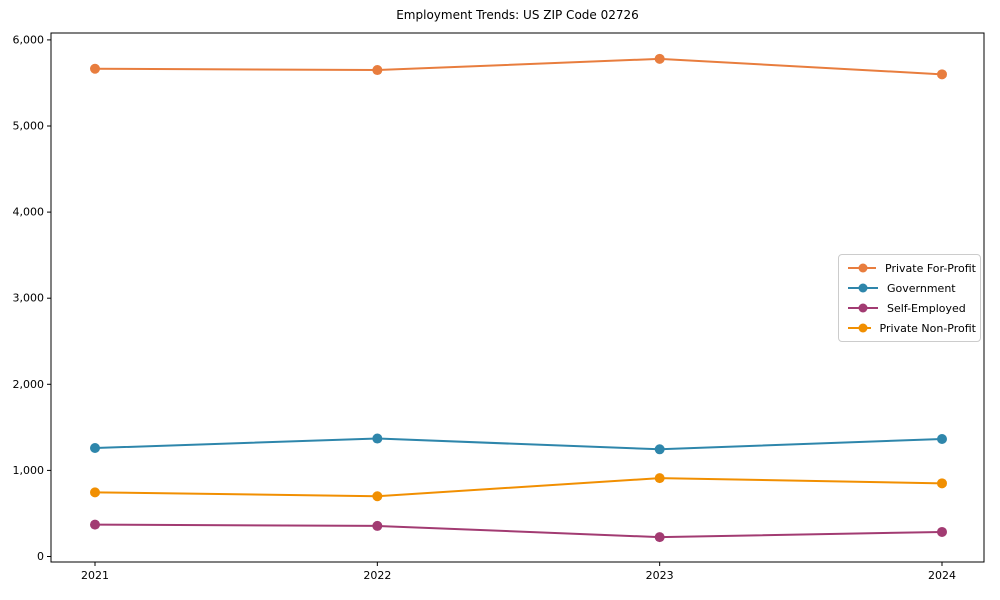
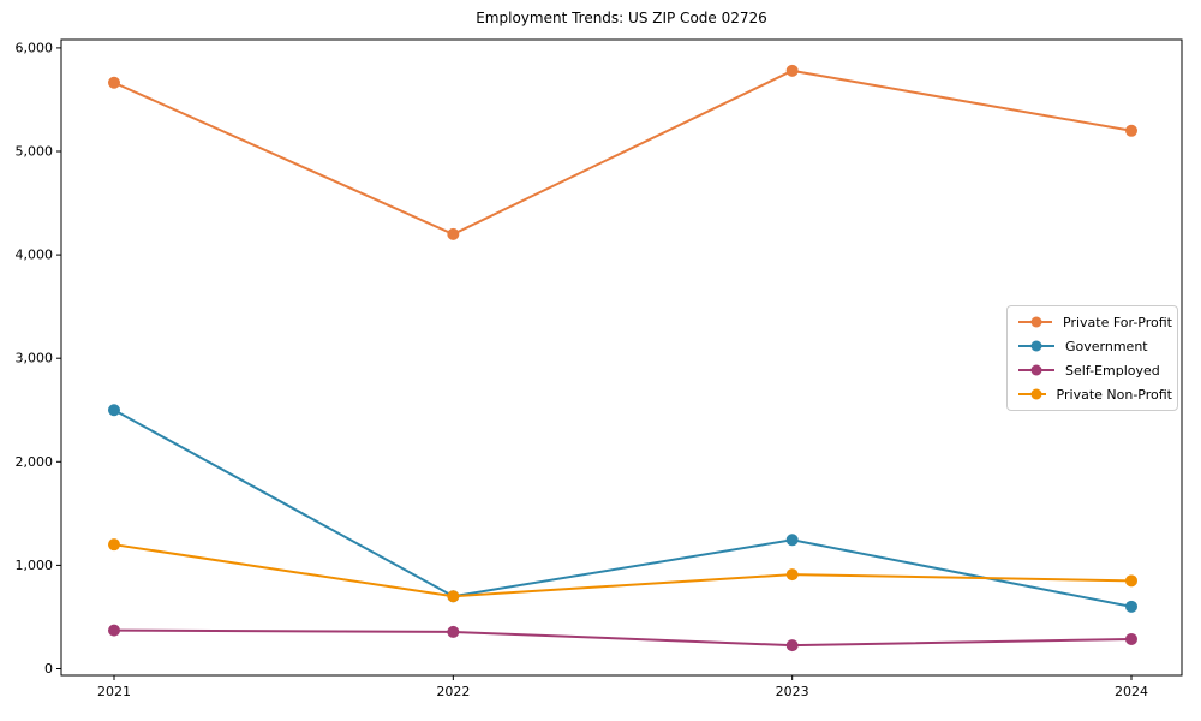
Government/2021: 1300 -> 2500
Private Non-Profit/2021: 700 -> 1200
Private For-Profit/2022: 5600 -> 4200
Government/2022: 1400 -> 700
Private For-Profit/2024: 5600 -> 5200
Government/2024: 1400 -> 600
